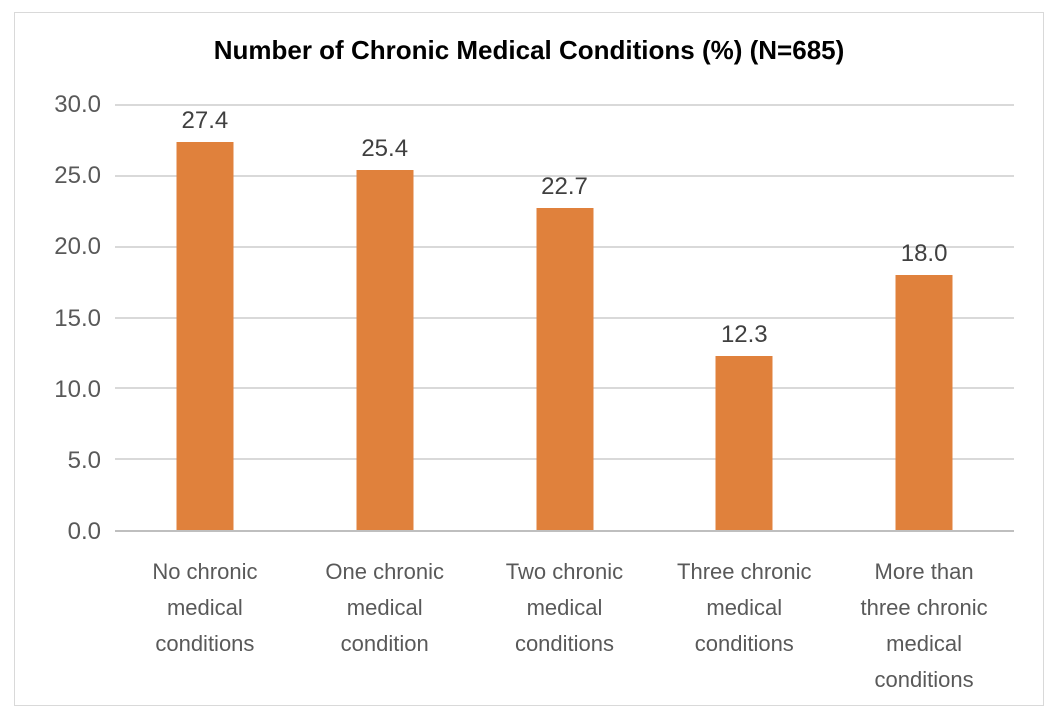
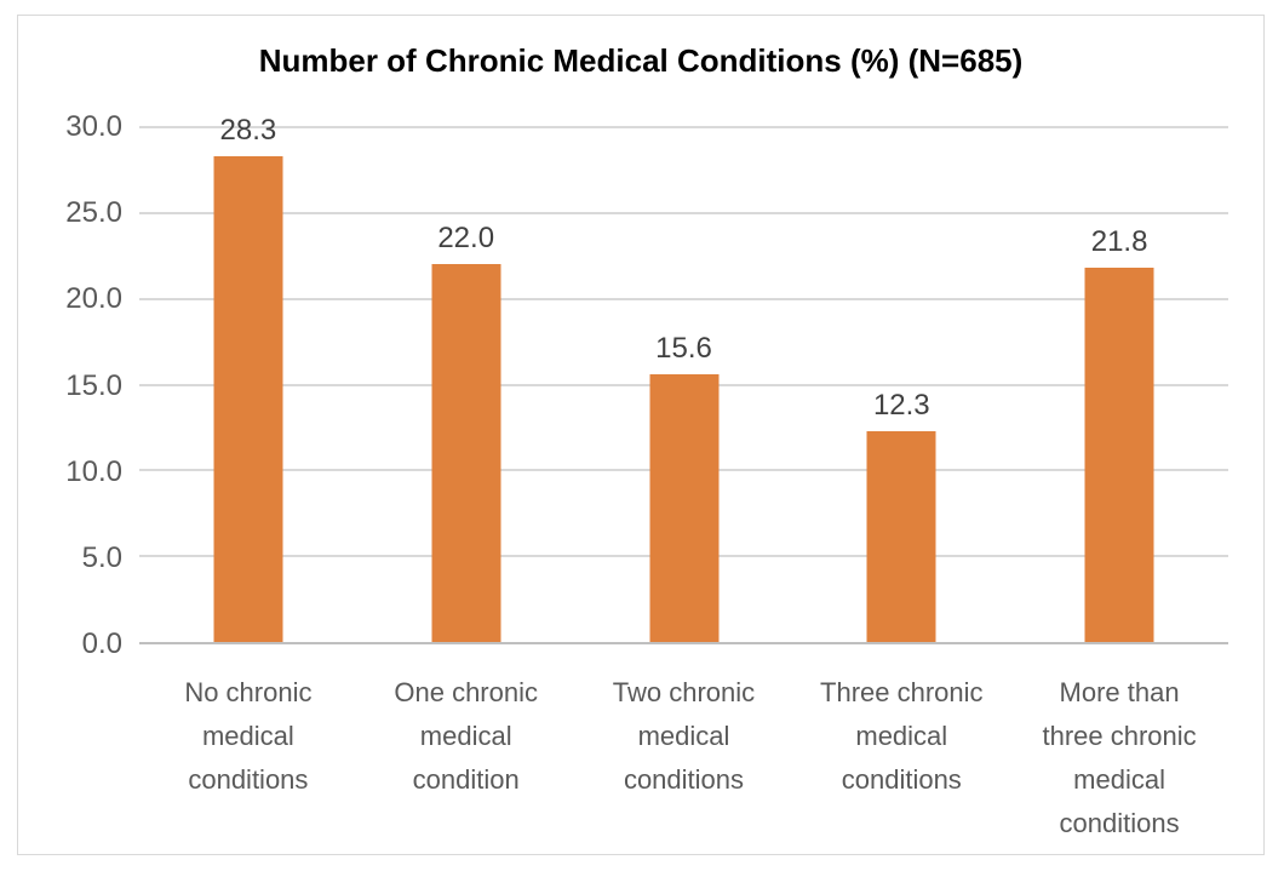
No chronic medical conditions: 27.4 -> 28.3
One chronic medical condition: 25.4 -> 22.0
Two chronic medical conditions: 22.7 -> 15.6
More than three chronic medical conditions: 18.0 -> 21.8
